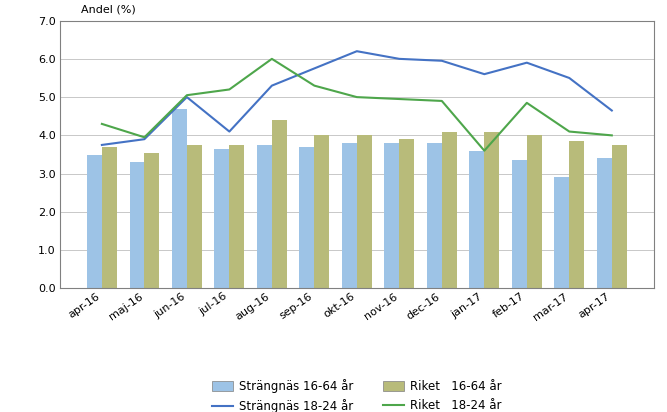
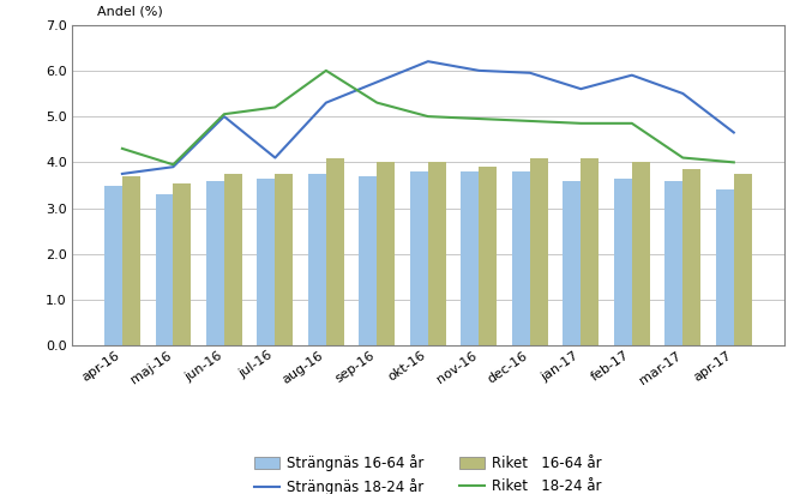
Strängnäs 16-64 år/jun-16: 4.70 -> 3.60
Riket 16-64 år/aug-16: 4.40 -> 4.10
Riket 18-24 år/jan-17: 3.60 -> 4.85
Strängnäs 16-64 år/feb-17: 3.35 -> 3.65
Strängnäs 16-64 år/mar-17: 2.90 -> 3.60
